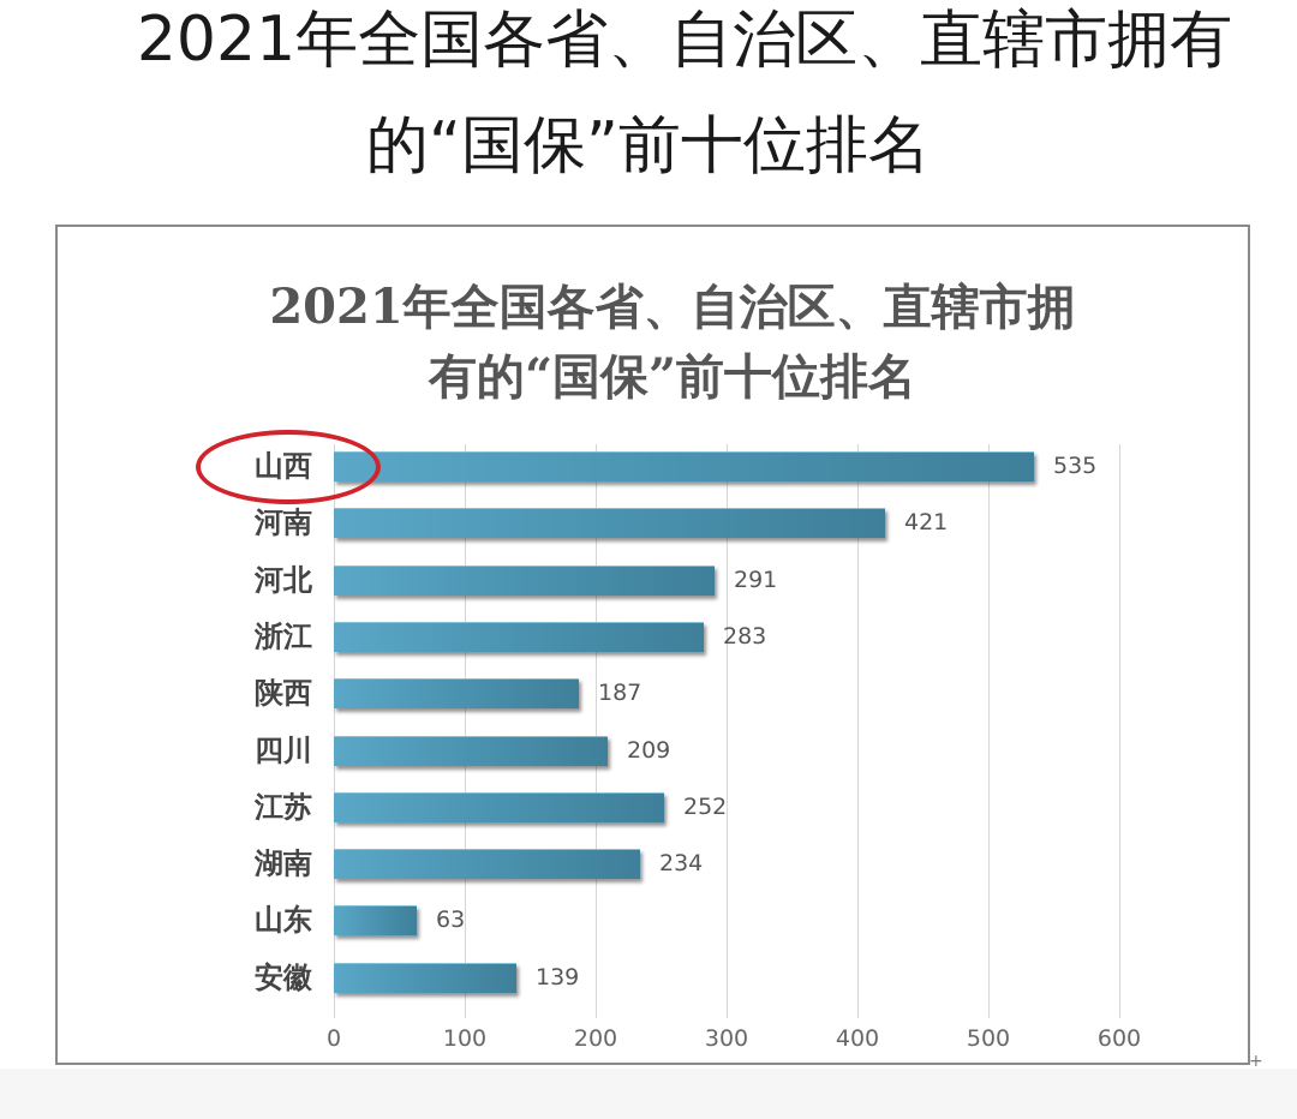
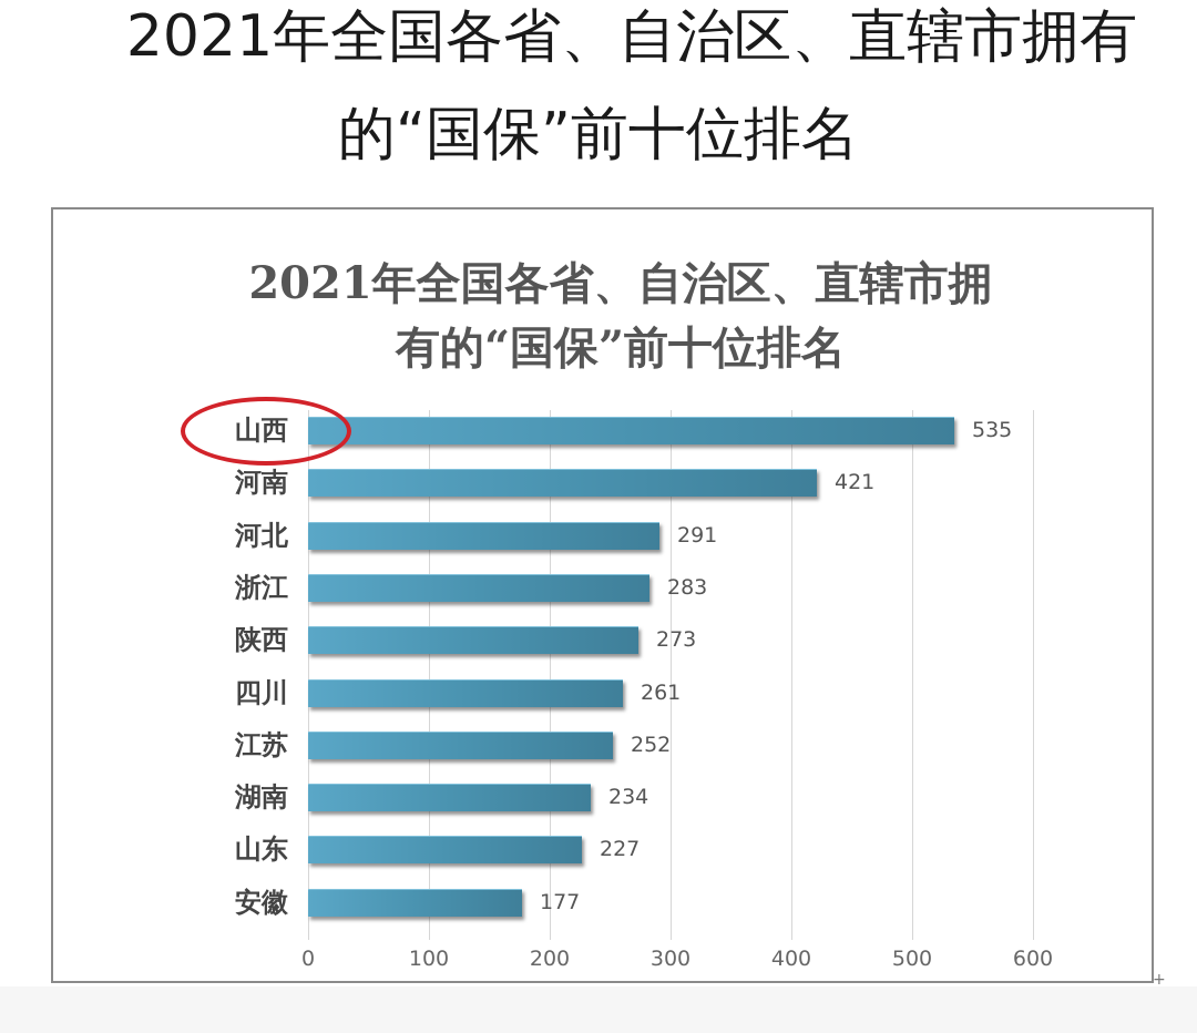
陕西: 187 -> 273
四川: 209 -> 261
山东: 63 -> 227
安徽: 139 -> 177
